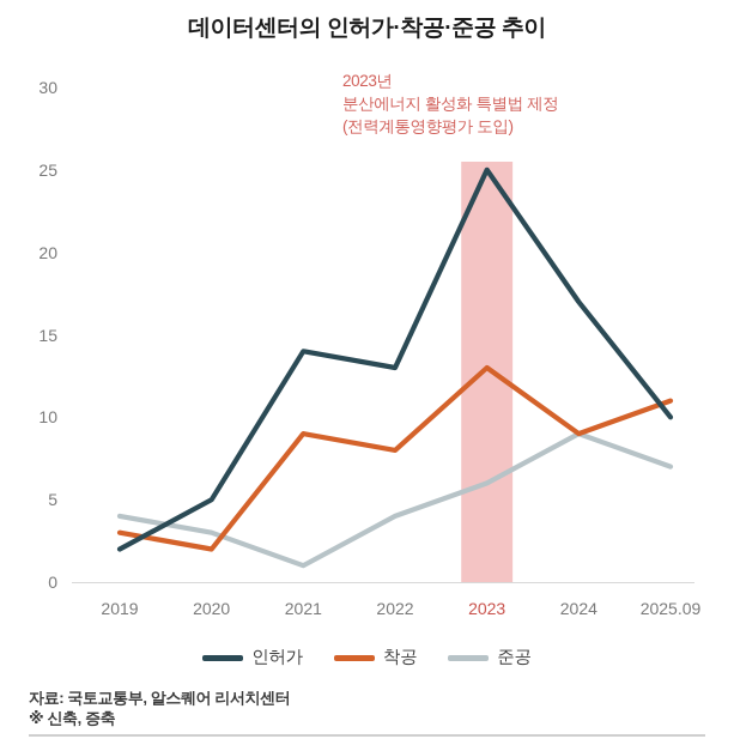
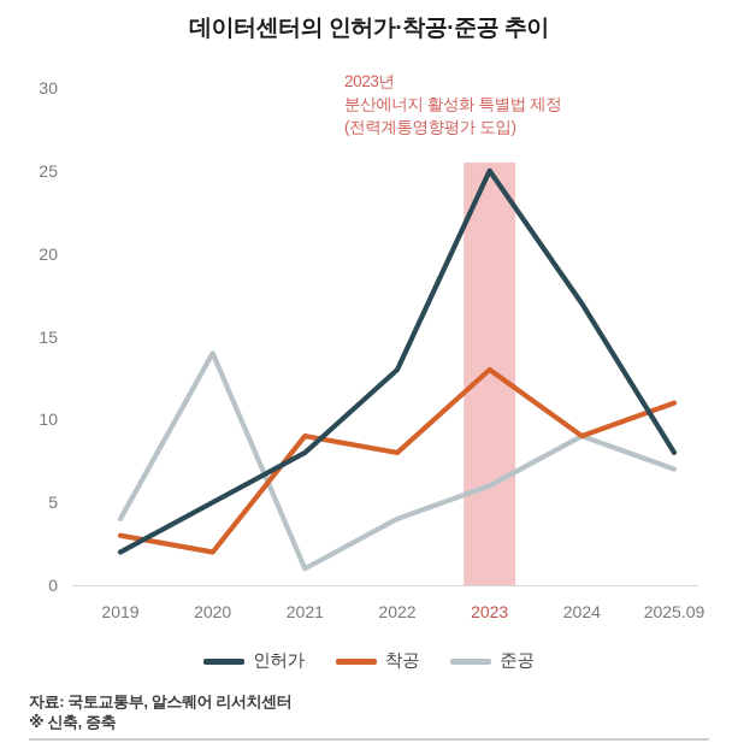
준공/2020: 3 -> 14
인허가/2021: 14 -> 8
인허가/2025.09: 10 -> 8
